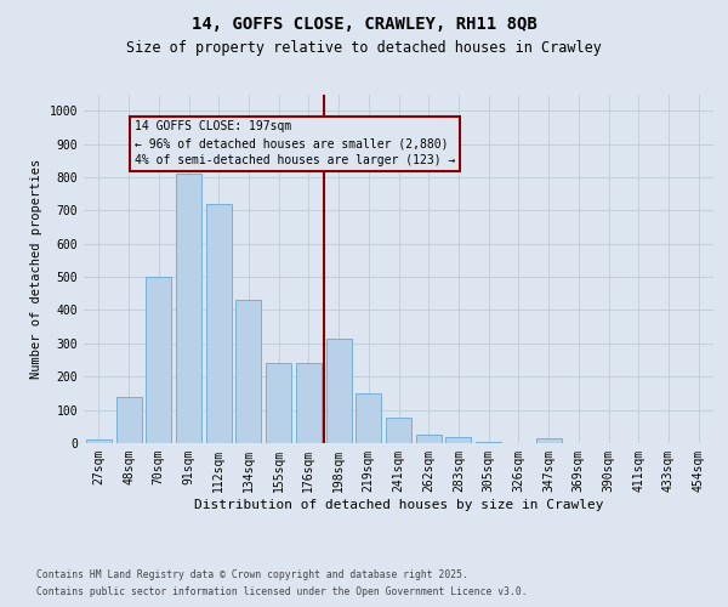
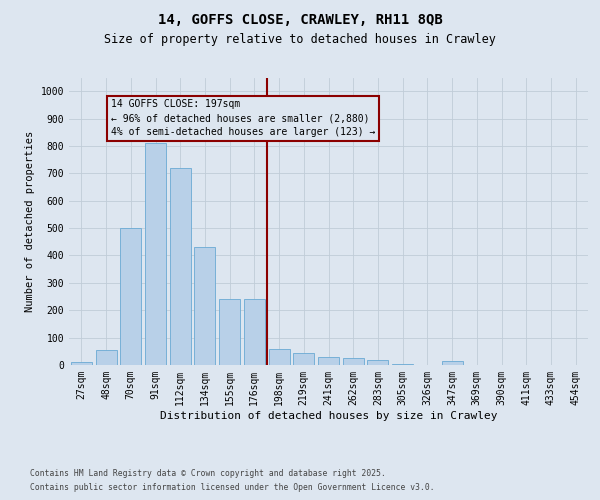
48sqm: 140 -> 55
198sqm: 315 -> 60
219sqm: 150 -> 45
241sqm: 75 -> 30
